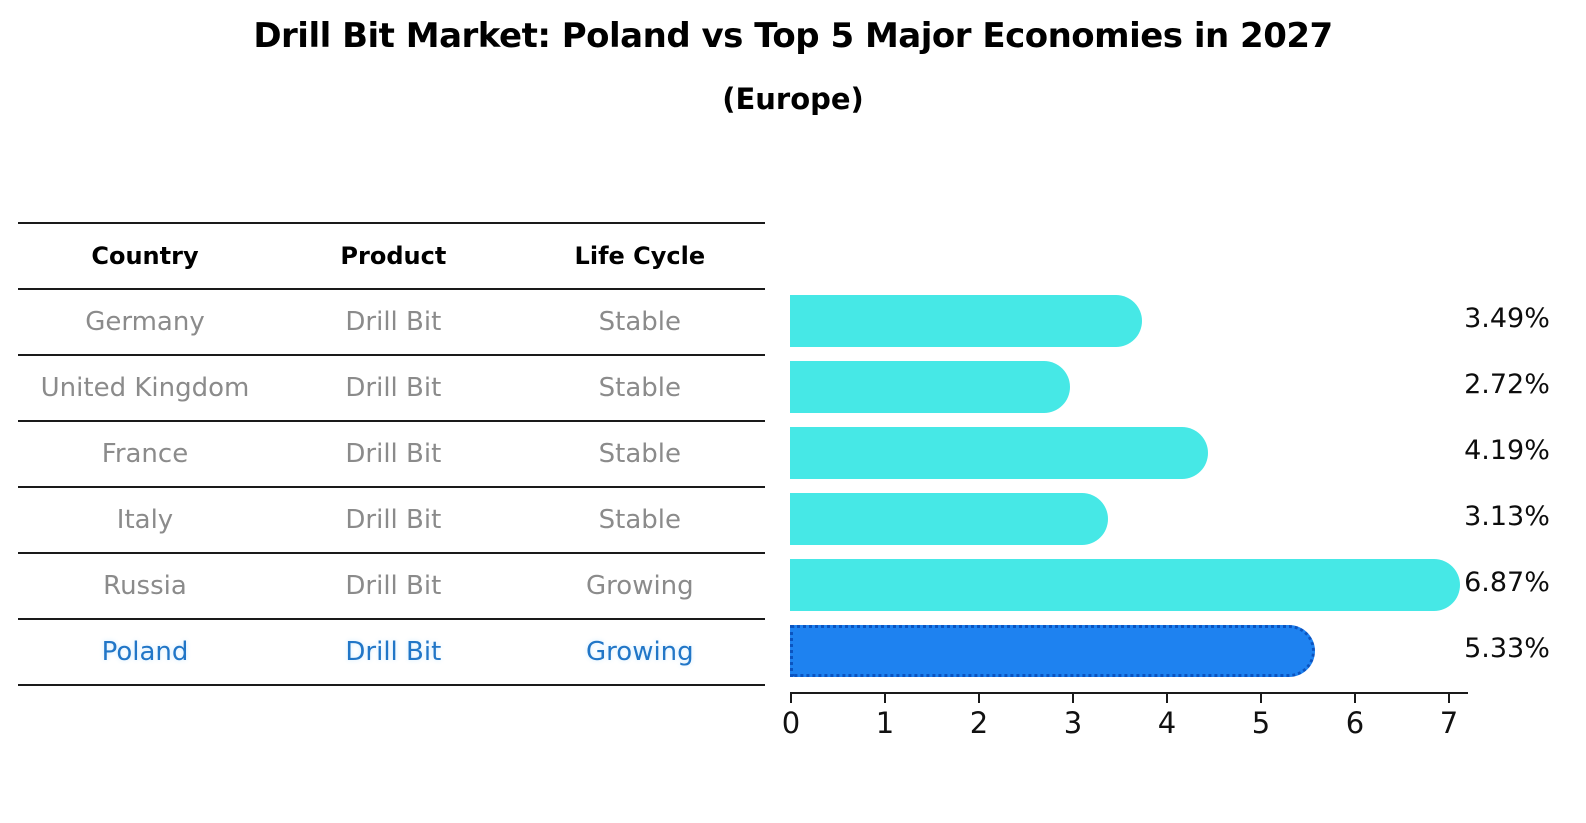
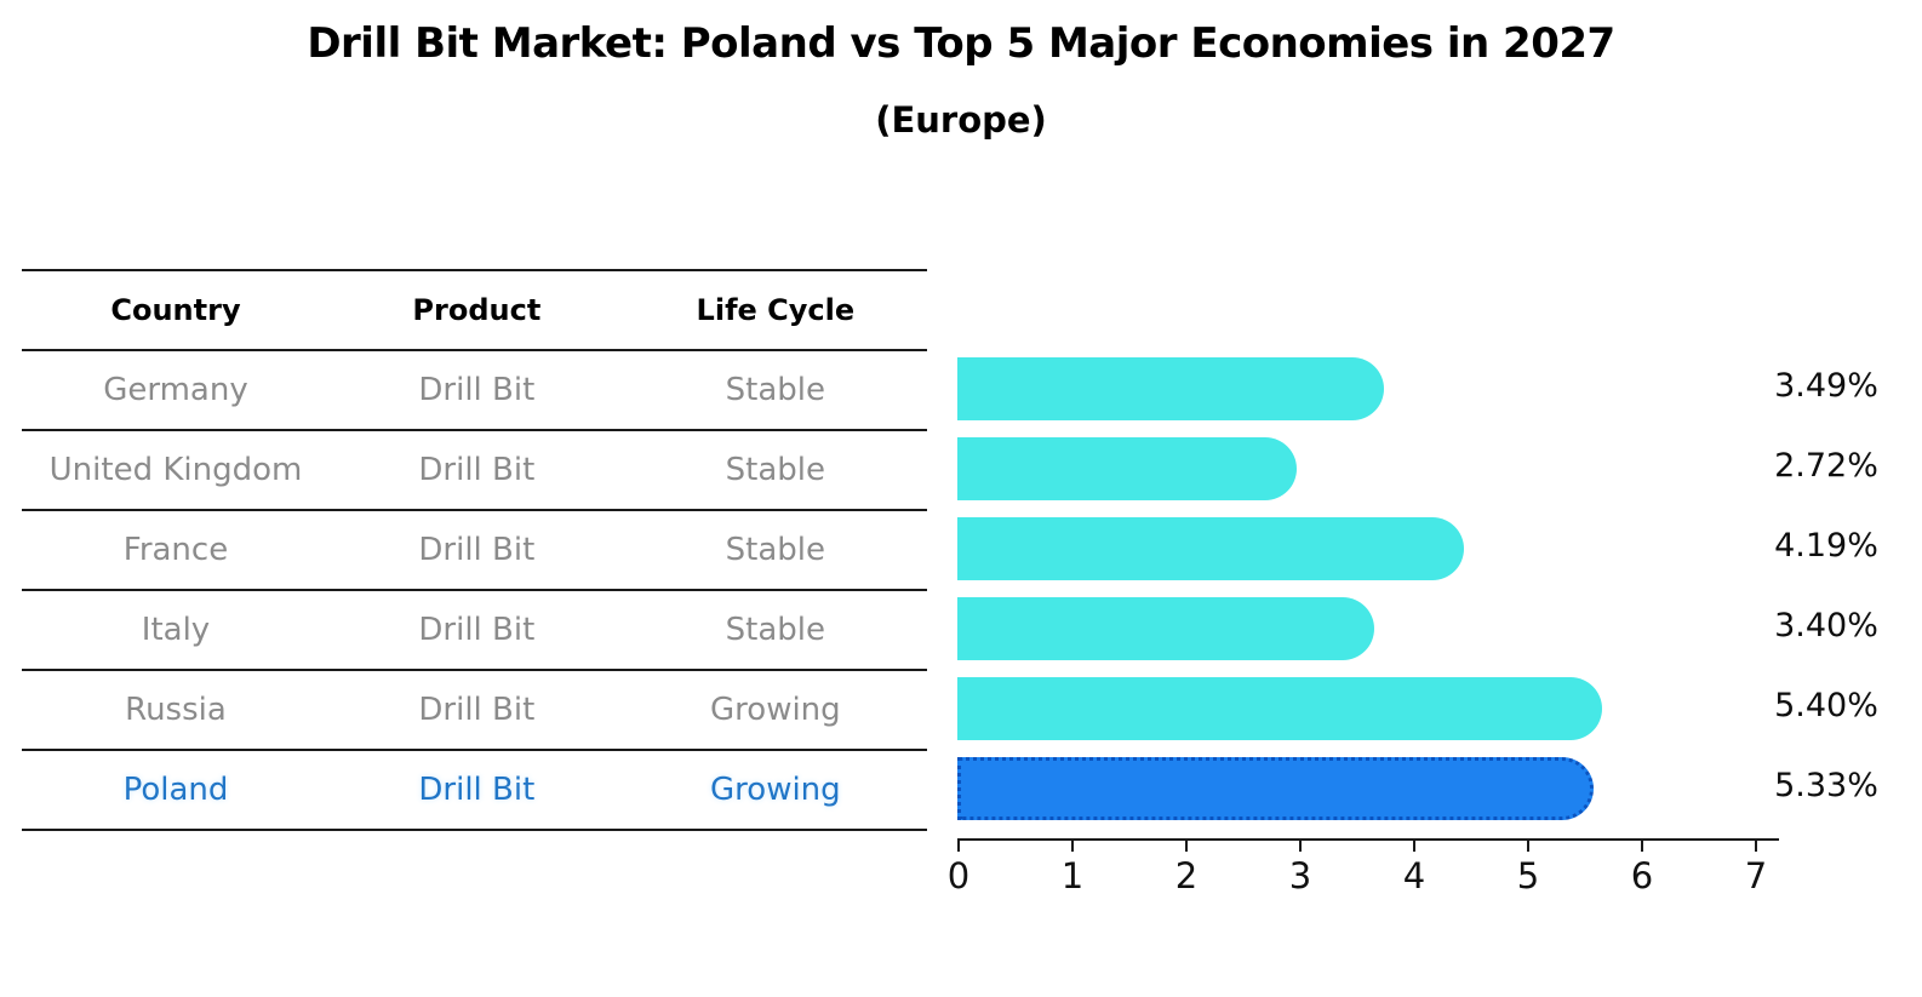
Italy: 3.13% -> 3.40%
Russia: 6.87% -> 5.40%
